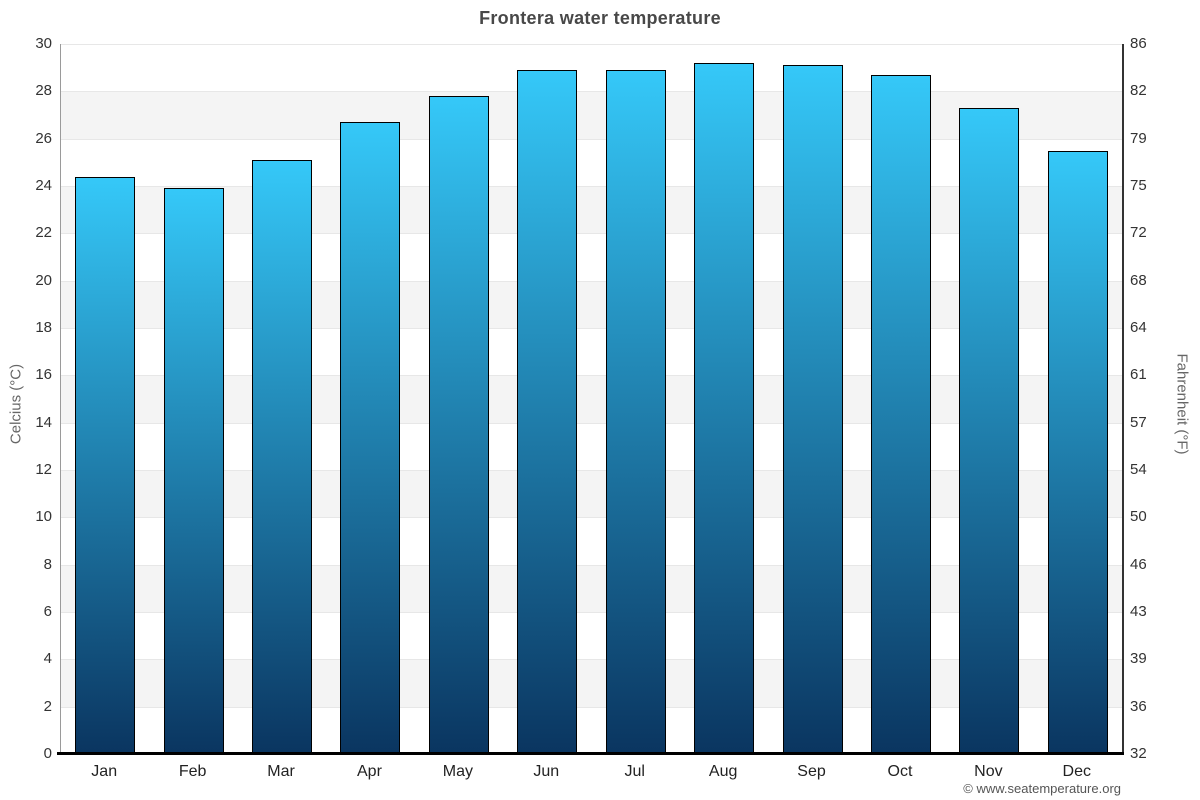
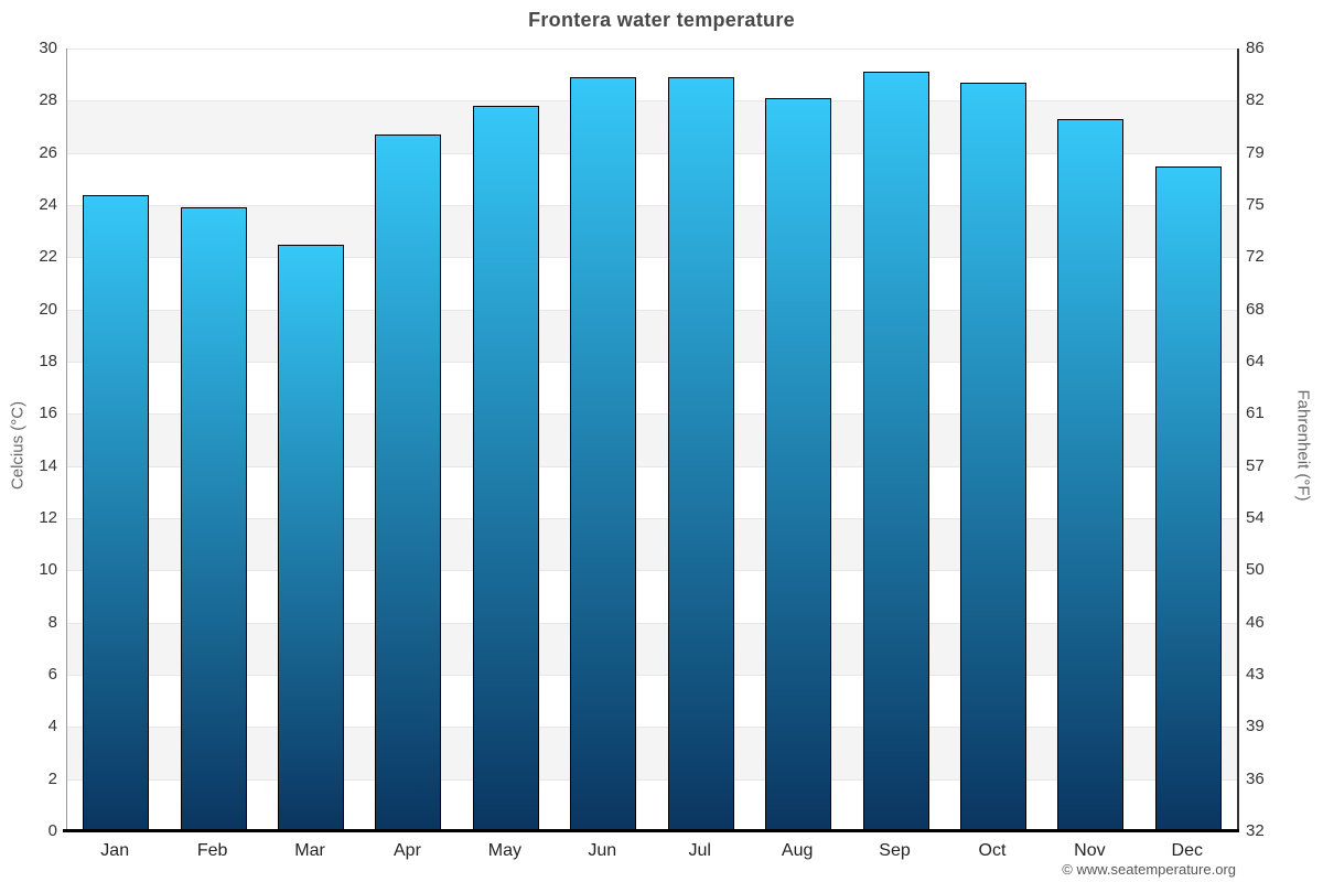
Mar: 25.1 -> 22.5
Aug: 29.2 -> 28.1
